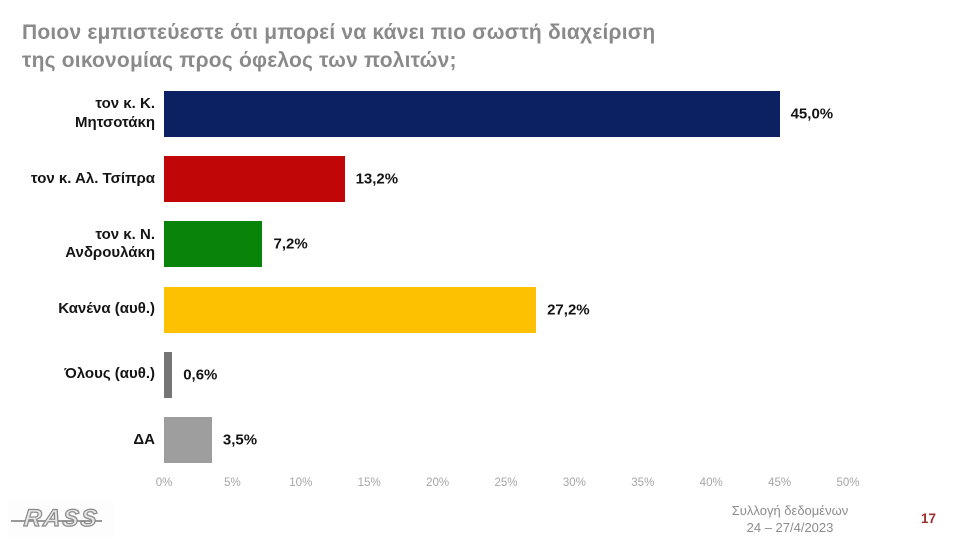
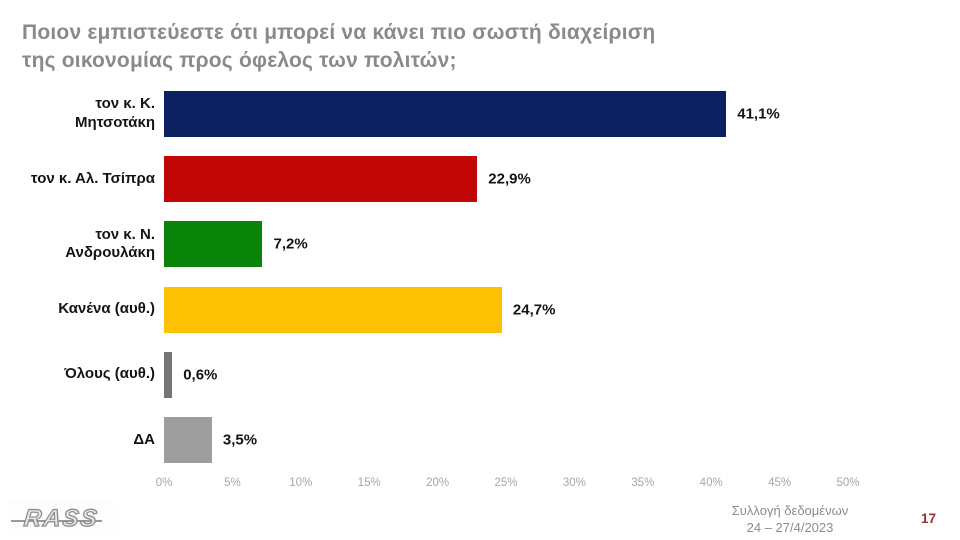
τον κ. Κ. Μητσοτάκη: 45,0% -> 41,1%
τον κ. Αλ. Τσίπρα: 13,2% -> 22,9%
Κανένα (αυθ.): 27,2% -> 24,7%
